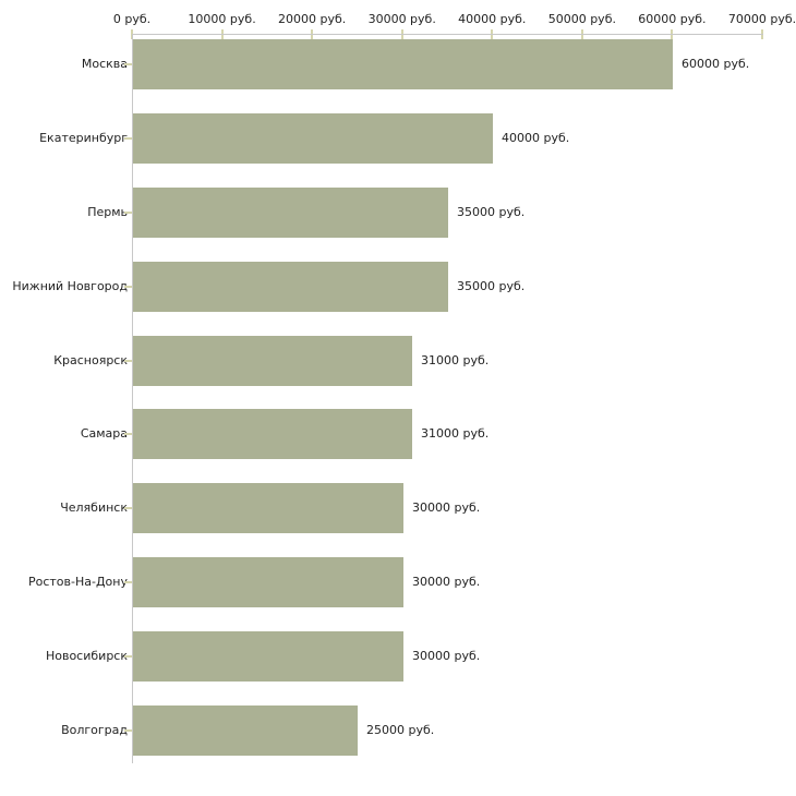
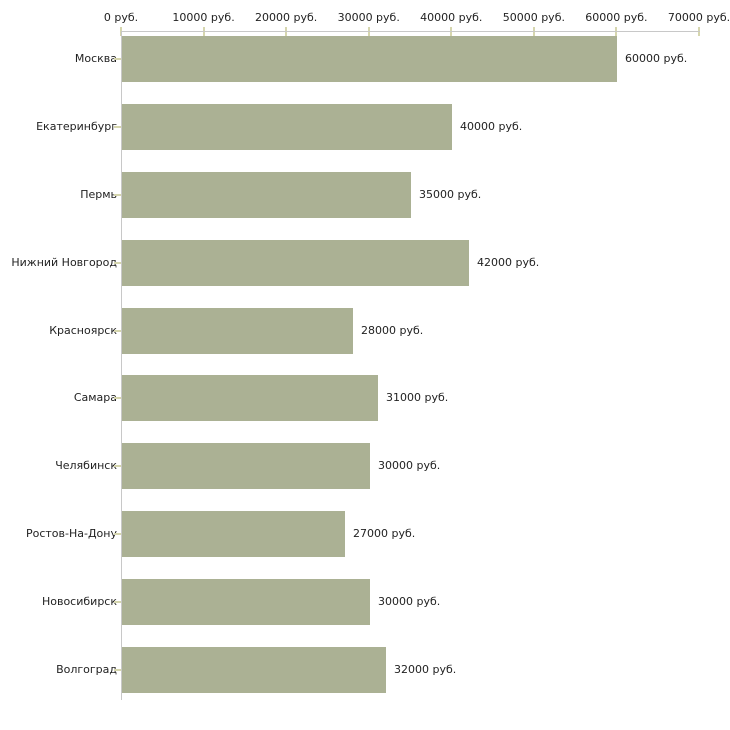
Нижний Новгород: 35000 -> 42000
Красноярск: 31000 -> 28000
Ростов-На-Дону: 30000 -> 27000
Волгоград: 25000 -> 32000
